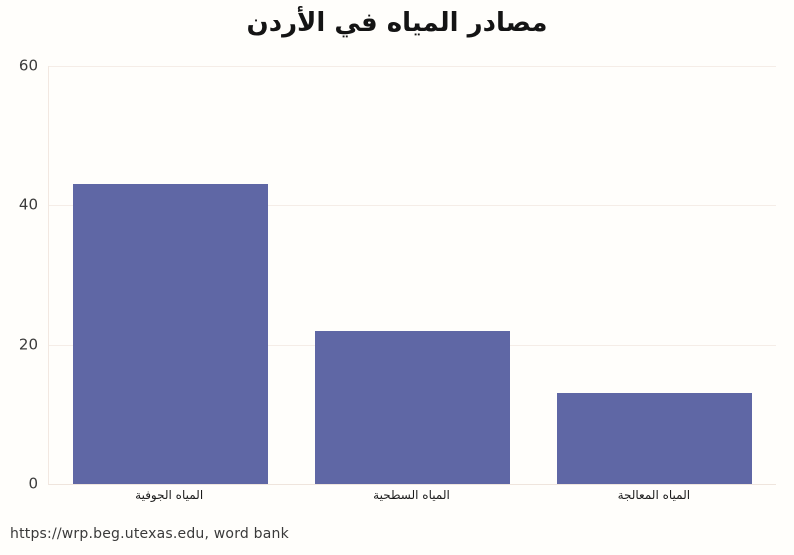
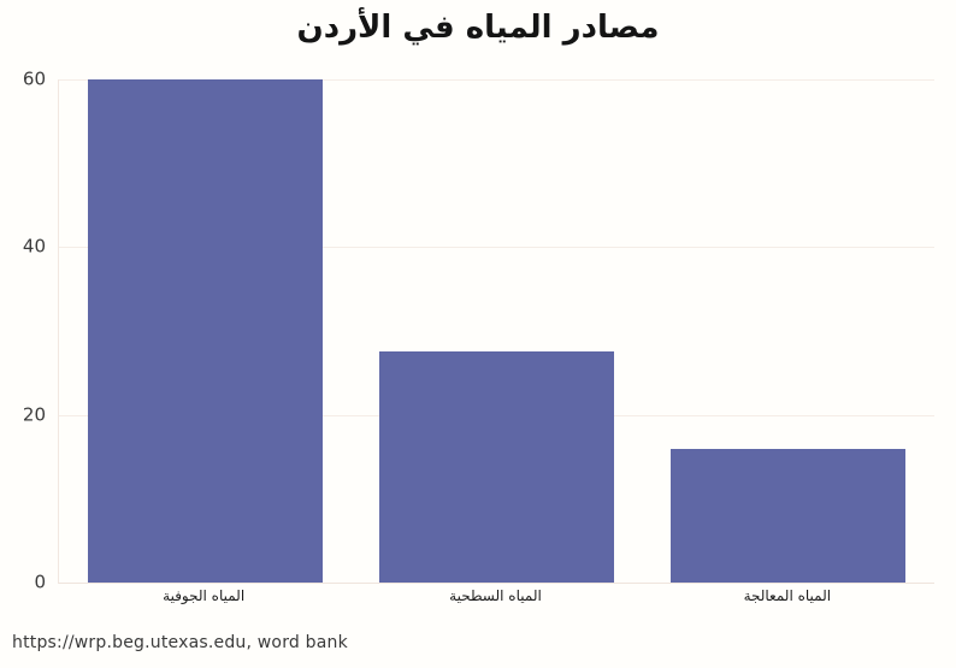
المياه الجوفية: 43 -> 60
المياه السطحية: 22 -> 28
المياه المعالجة: 13 -> 16
